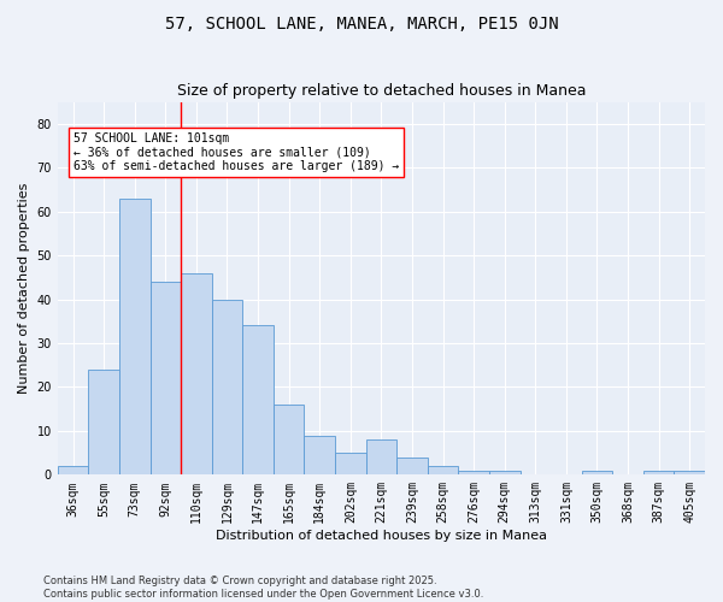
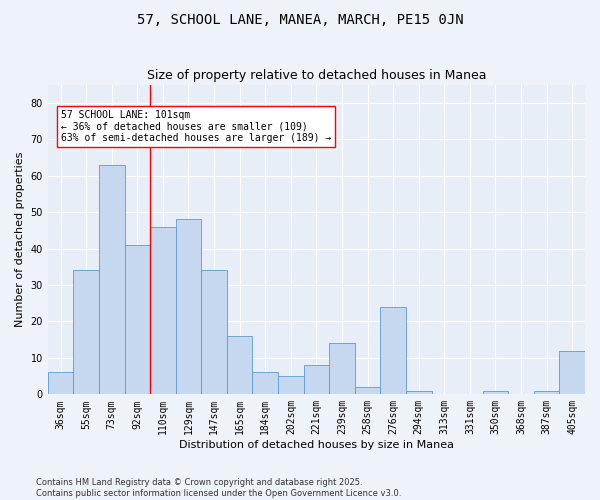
36sqm: 2 -> 6
55sqm: 24 -> 34
92sqm: 44 -> 41
129sqm: 40 -> 48
184sqm: 9 -> 6
239sqm: 4 -> 14
276sqm: 1 -> 24
405sqm: 1 -> 12
